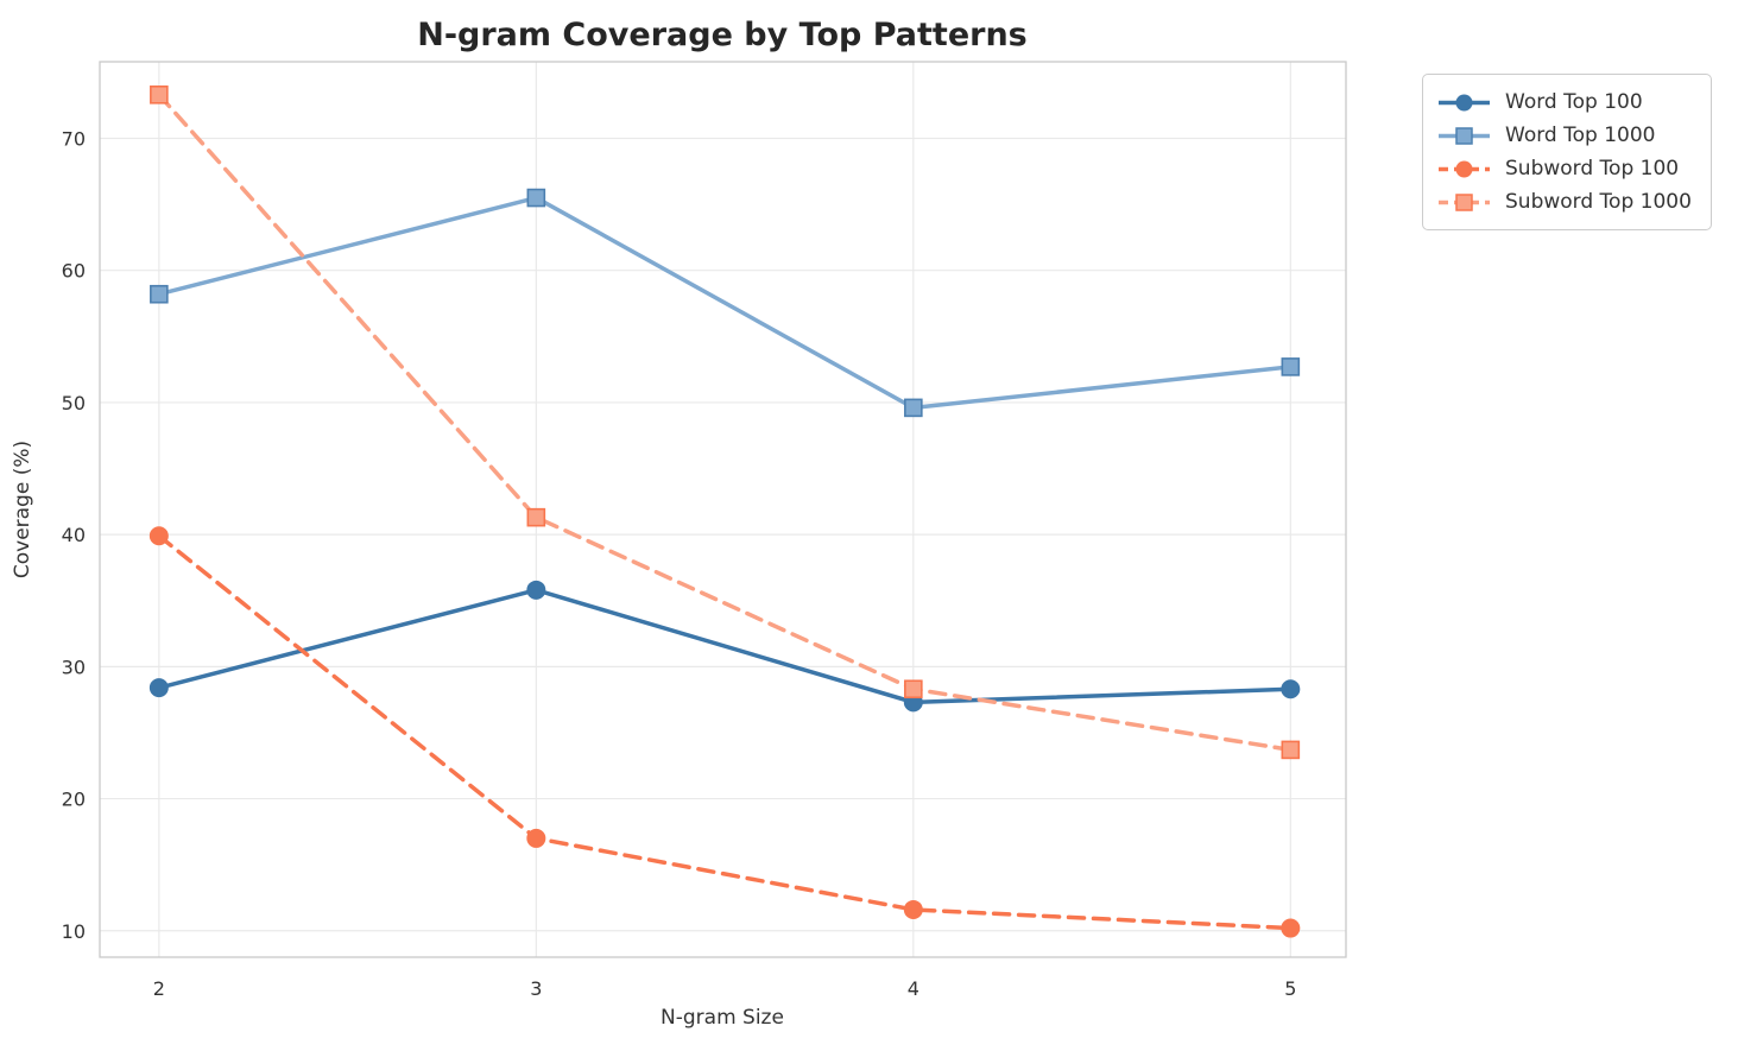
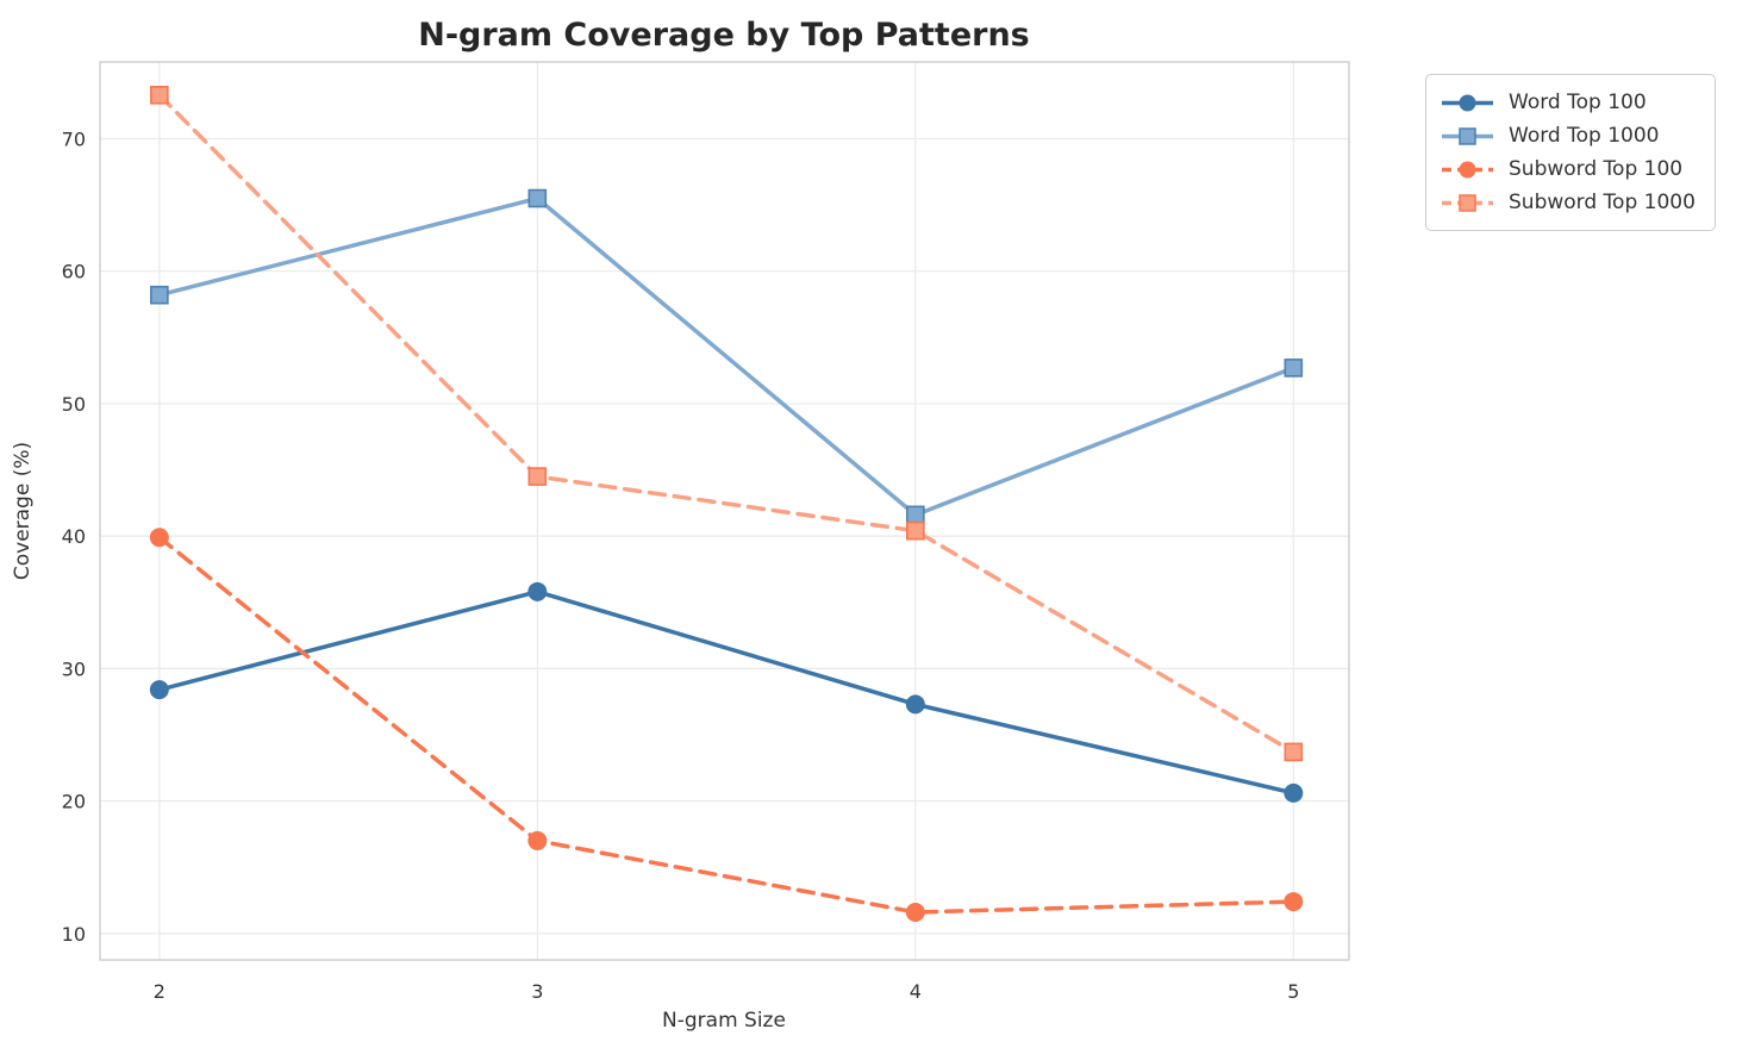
Subword Top 1000/3: 41.3 -> 44.5
Word Top 1000/4: 49.6 -> 41.6
Subword Top 1000/4: 28.3 -> 40.4
Word Top 100/5: 28.3 -> 20.6
Subword Top 100/5: 10.2 -> 12.4
